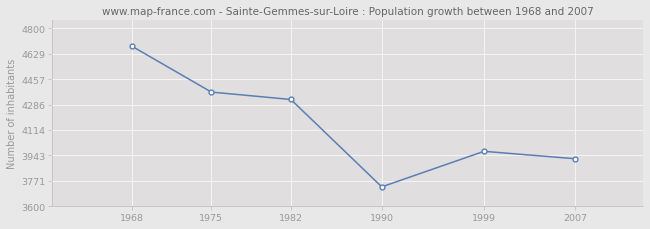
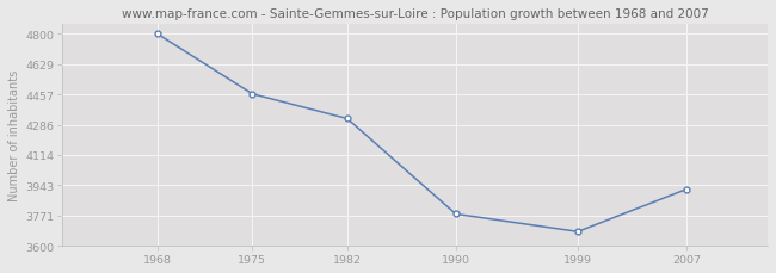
1968: 4680 -> 4800
1975: 4370 -> 4460
1990: 3730 -> 3780
1999: 3970 -> 3680
